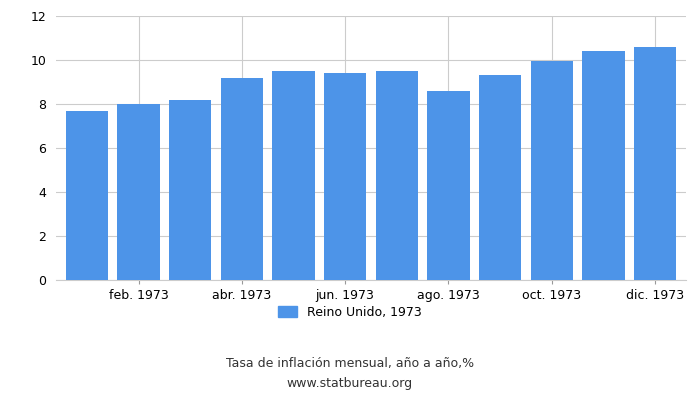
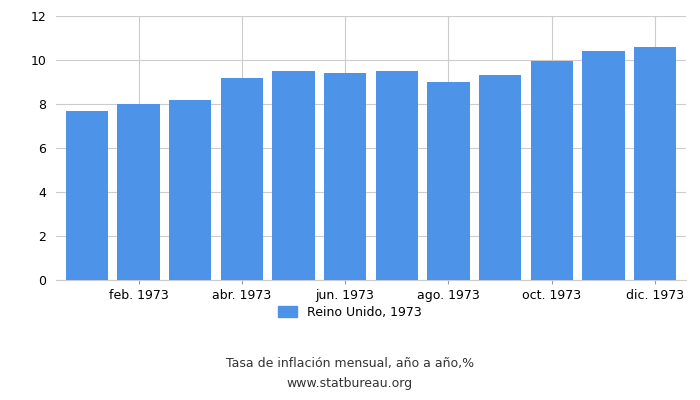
ago. 1973: 8.60 -> 9.00
